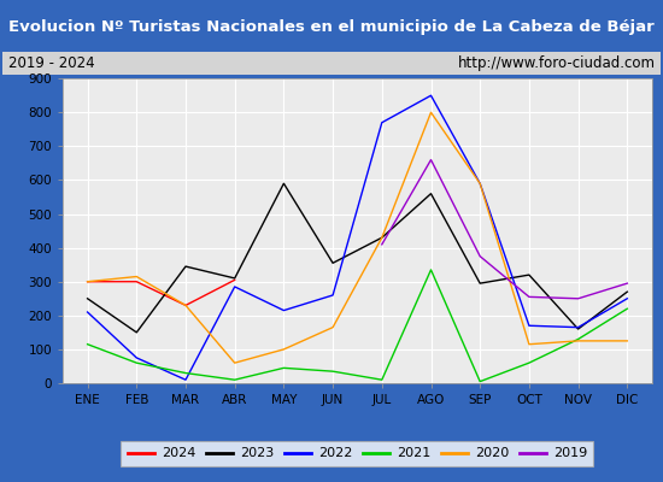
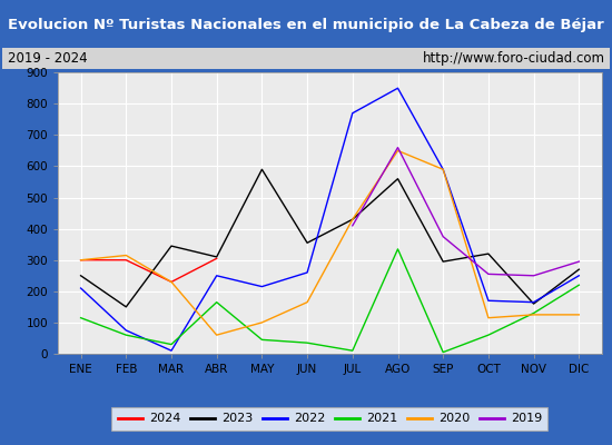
2022/ABR: 285 -> 250
2021/ABR: 10 -> 165
2020/AGO: 800 -> 650
